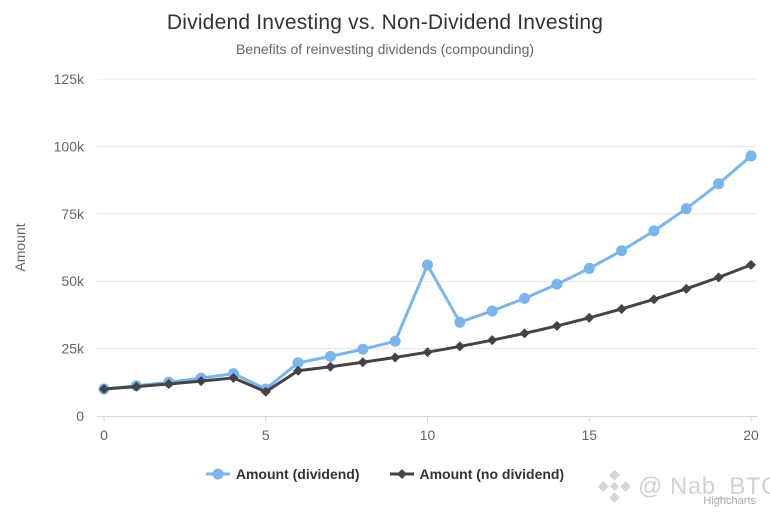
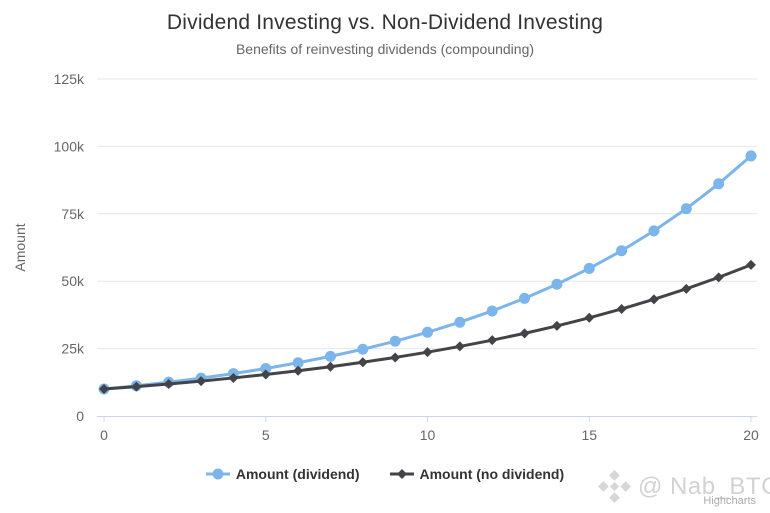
Amount (dividend)/5: 10k -> 18k
Amount (no dividend)/5: 9k -> 15k
Amount (dividend)/10: 56k -> 31k
